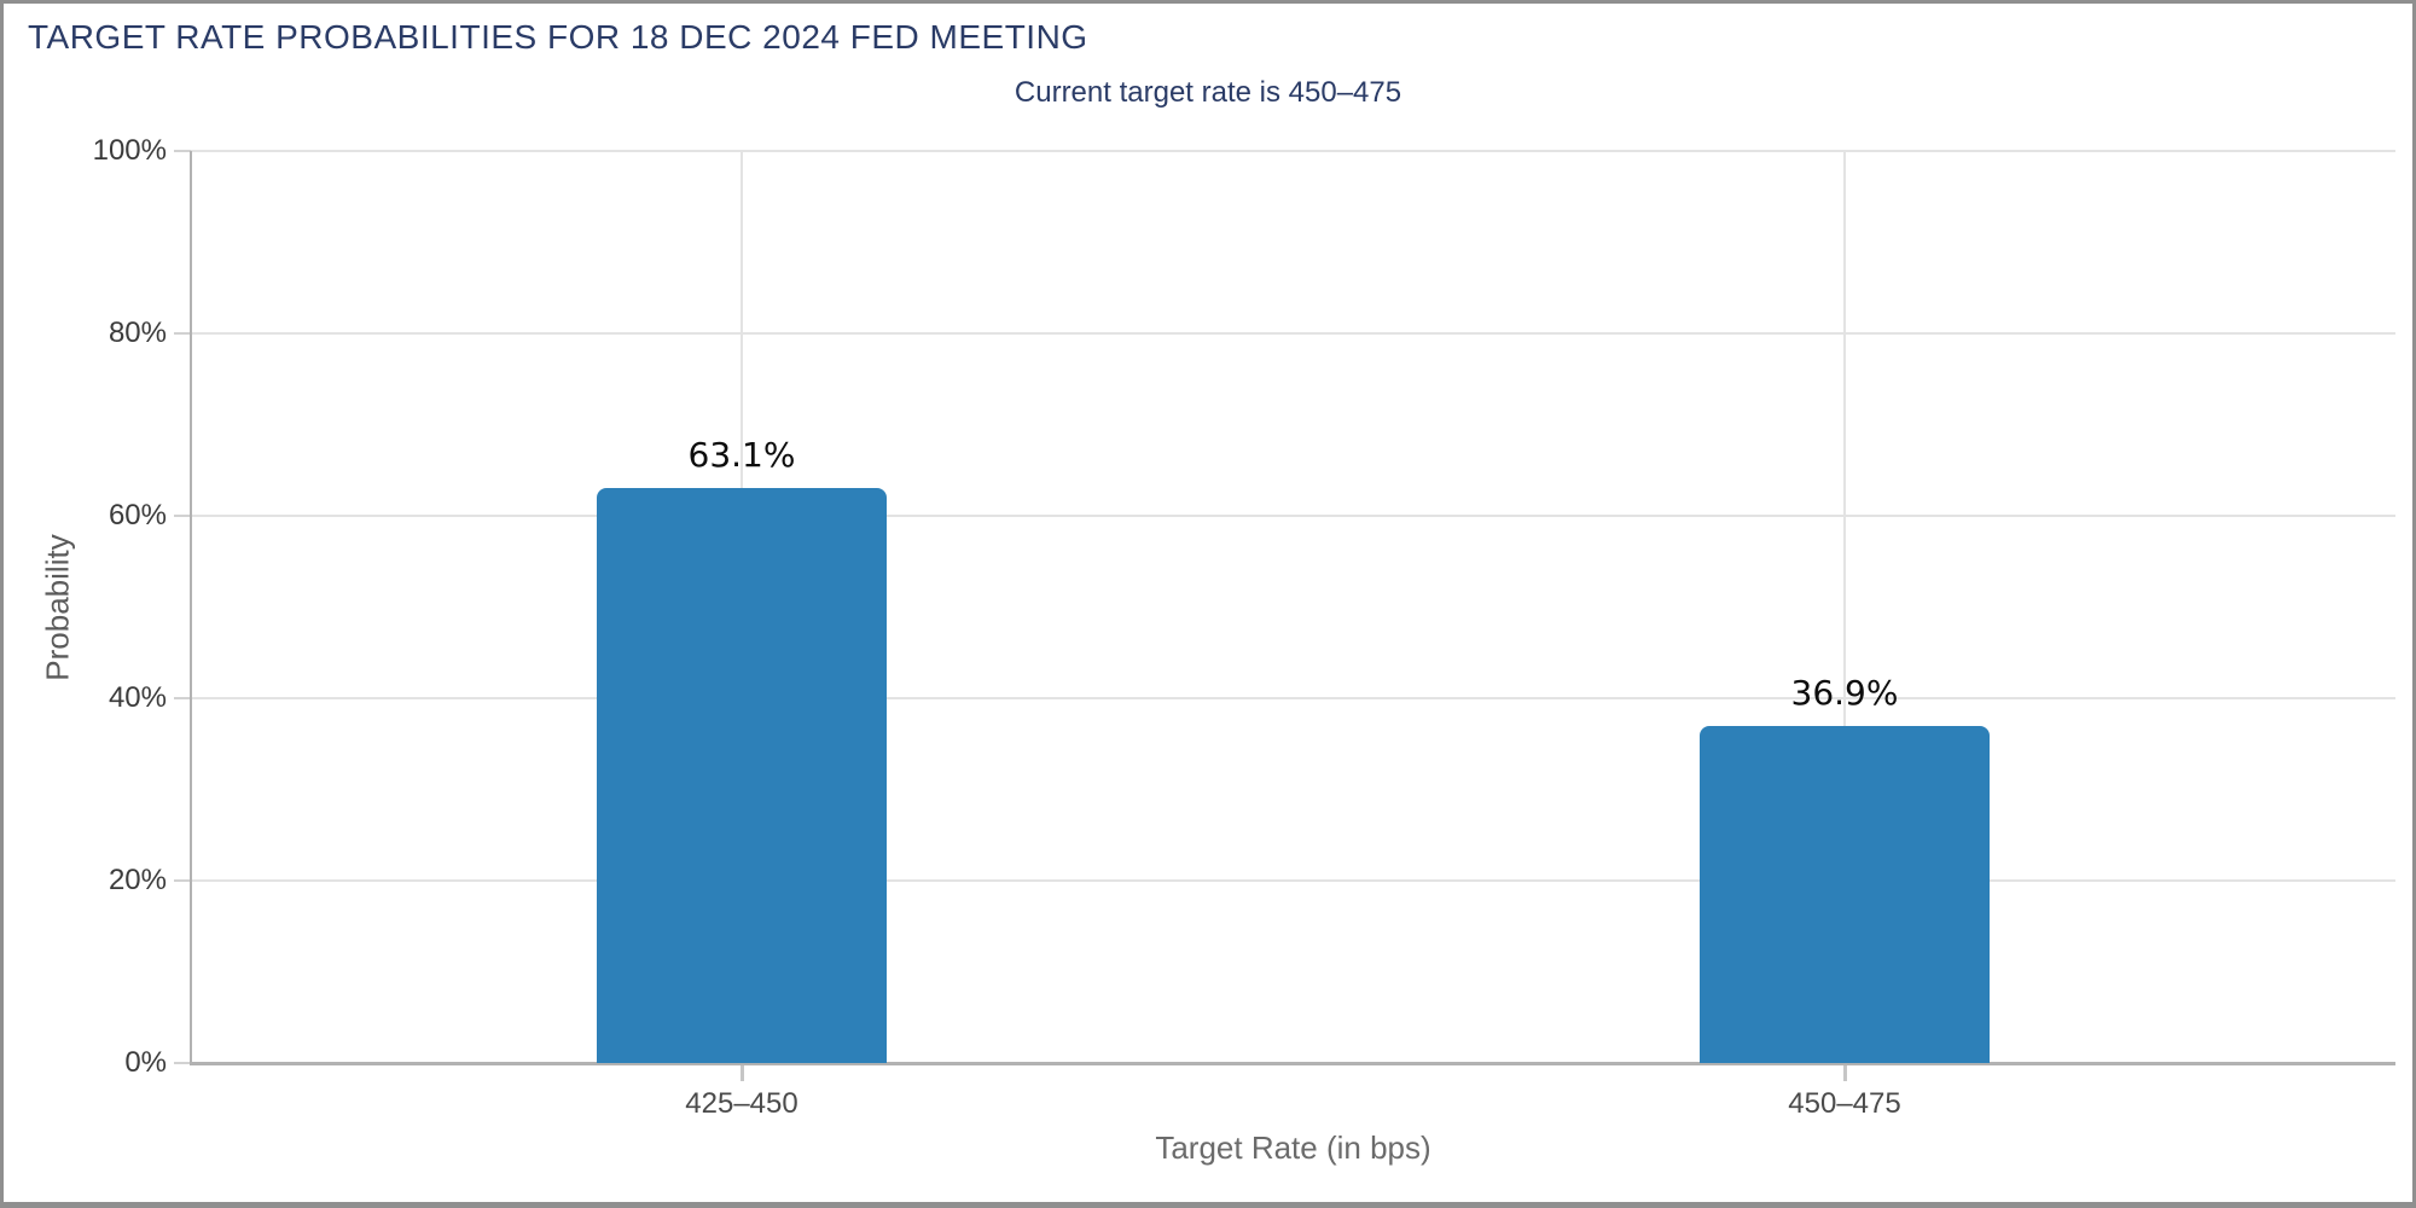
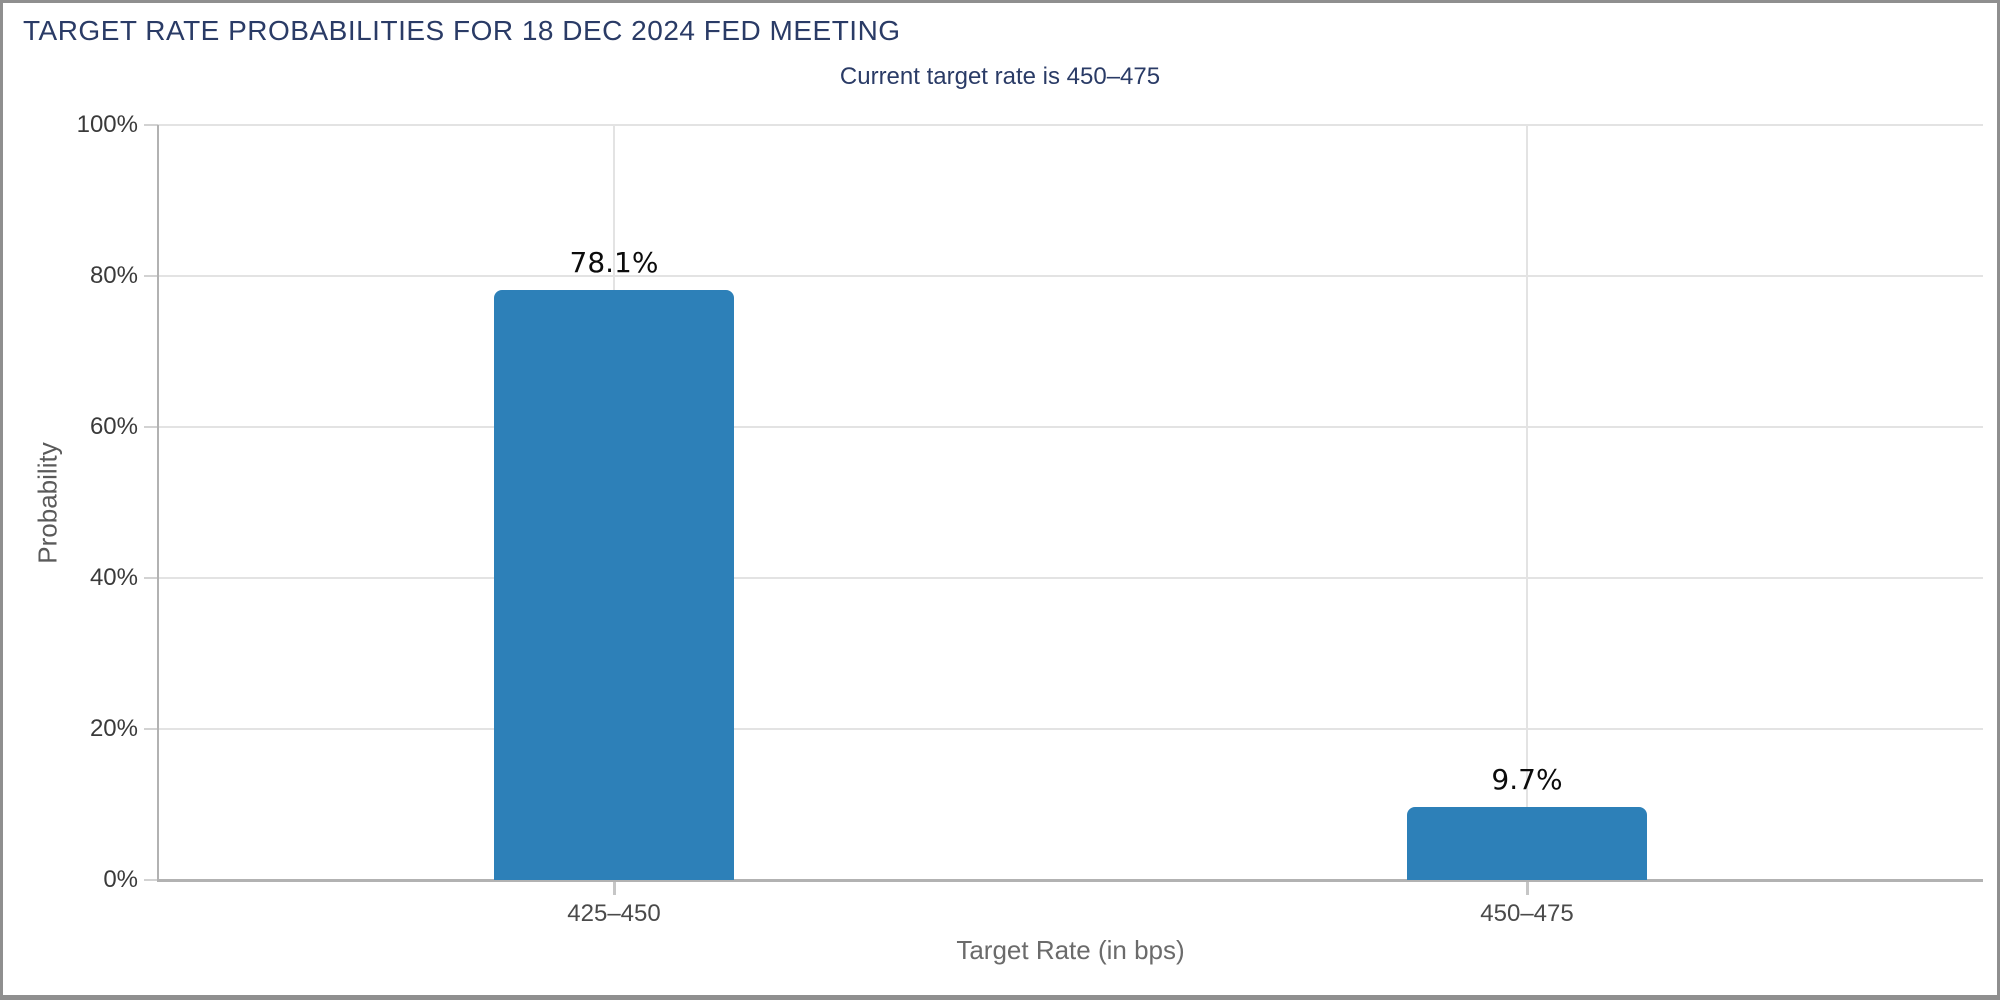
425–450: 63.1% -> 78.1%
450–475: 36.9% -> 9.7%
